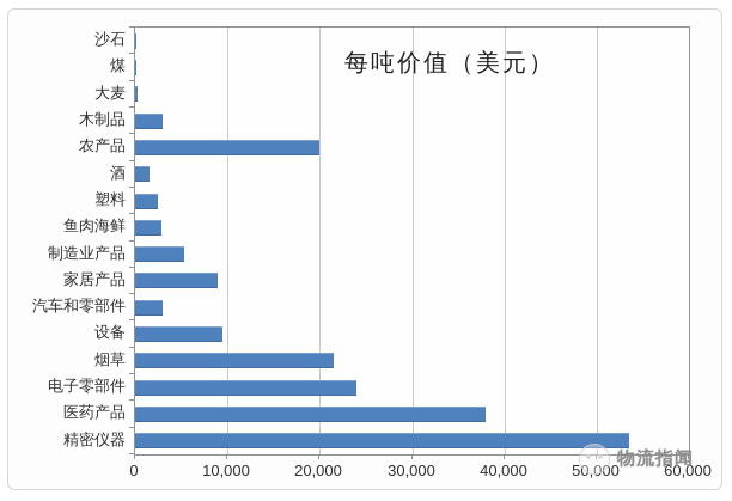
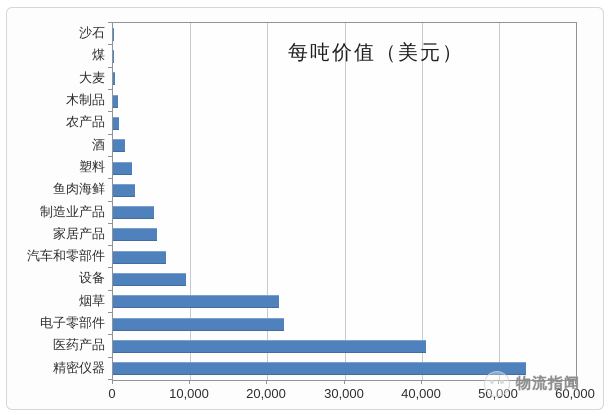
木制品: 3000 -> 1000
农产品: 20000 -> 1000
家居产品: 9000 -> 6000
汽车和零部件: 3000 -> 7000
电子零部件: 24000 -> 22000
医药产品: 38000 -> 40000
